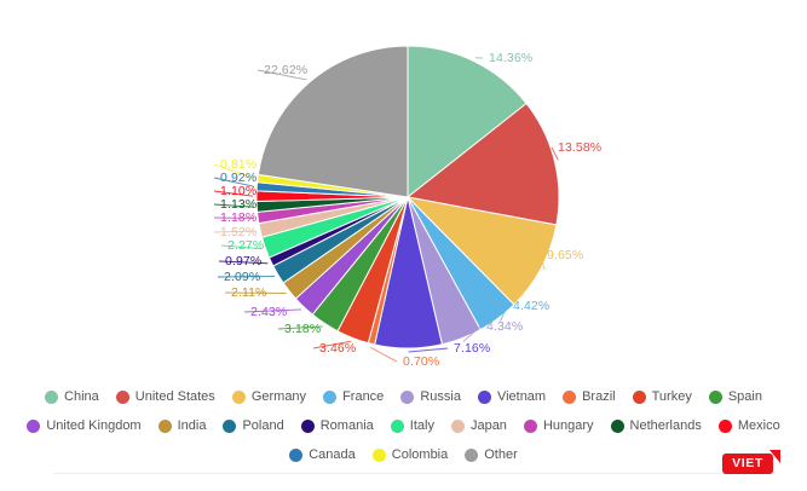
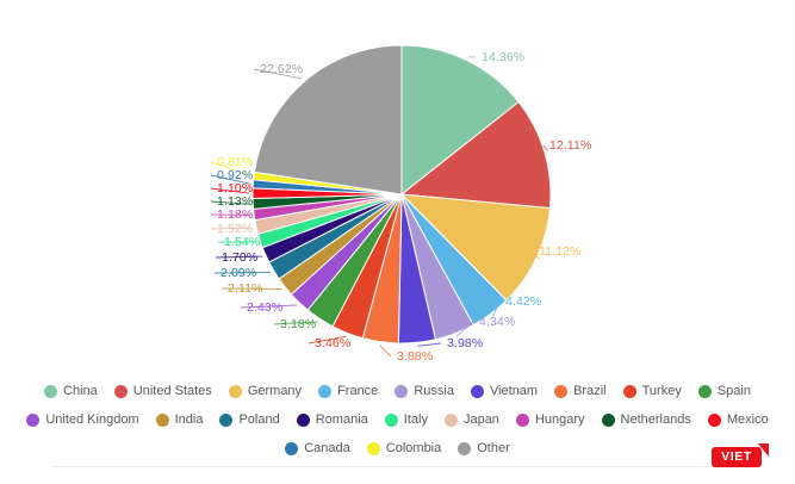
United States: 13.58% -> 12.11%
Germany: 9.65% -> 11.12%
Vietnam: 7.16% -> 3.98%
Brazil: 0.70% -> 3.88%
Romania: 0.97% -> 1.70%
Italy: 2.27% -> 1.54%
